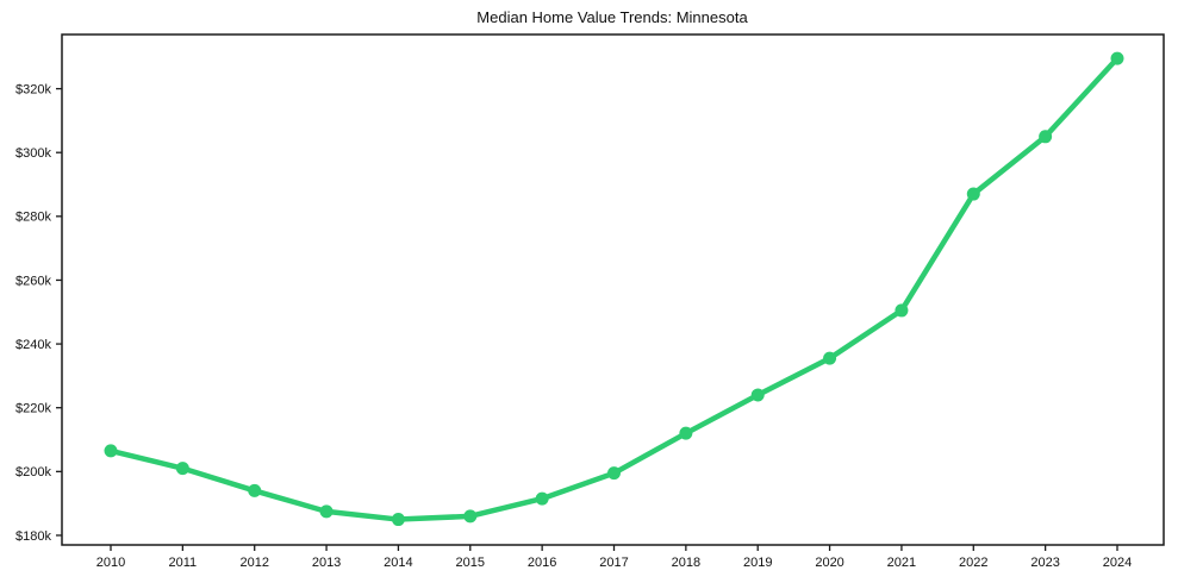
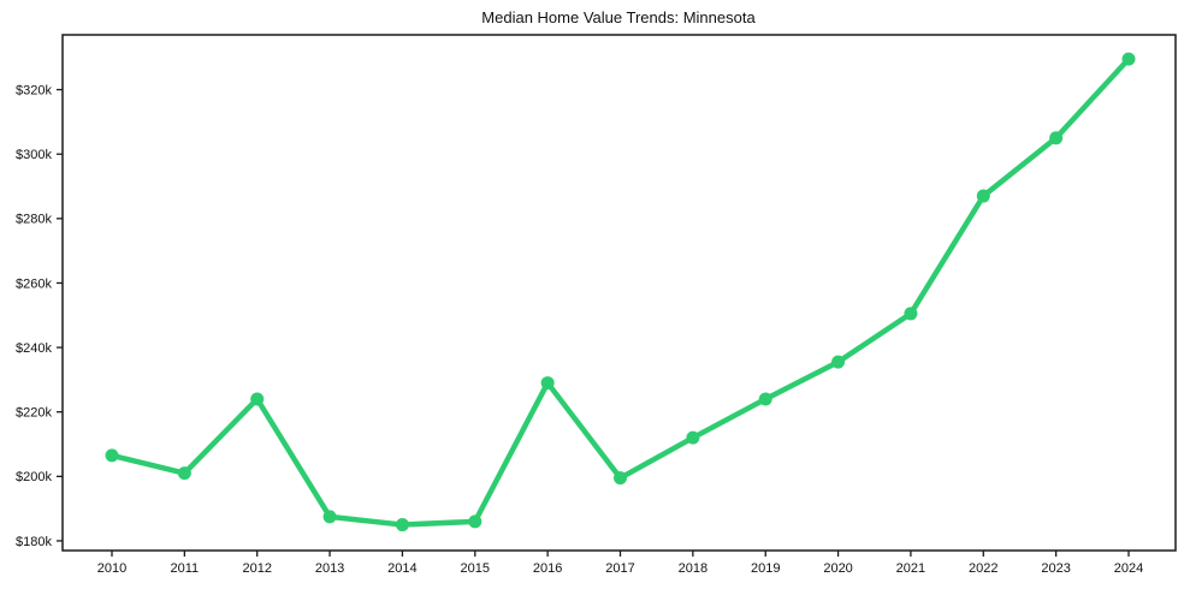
2012: $194k -> $224k
2016: $192k -> $229k
